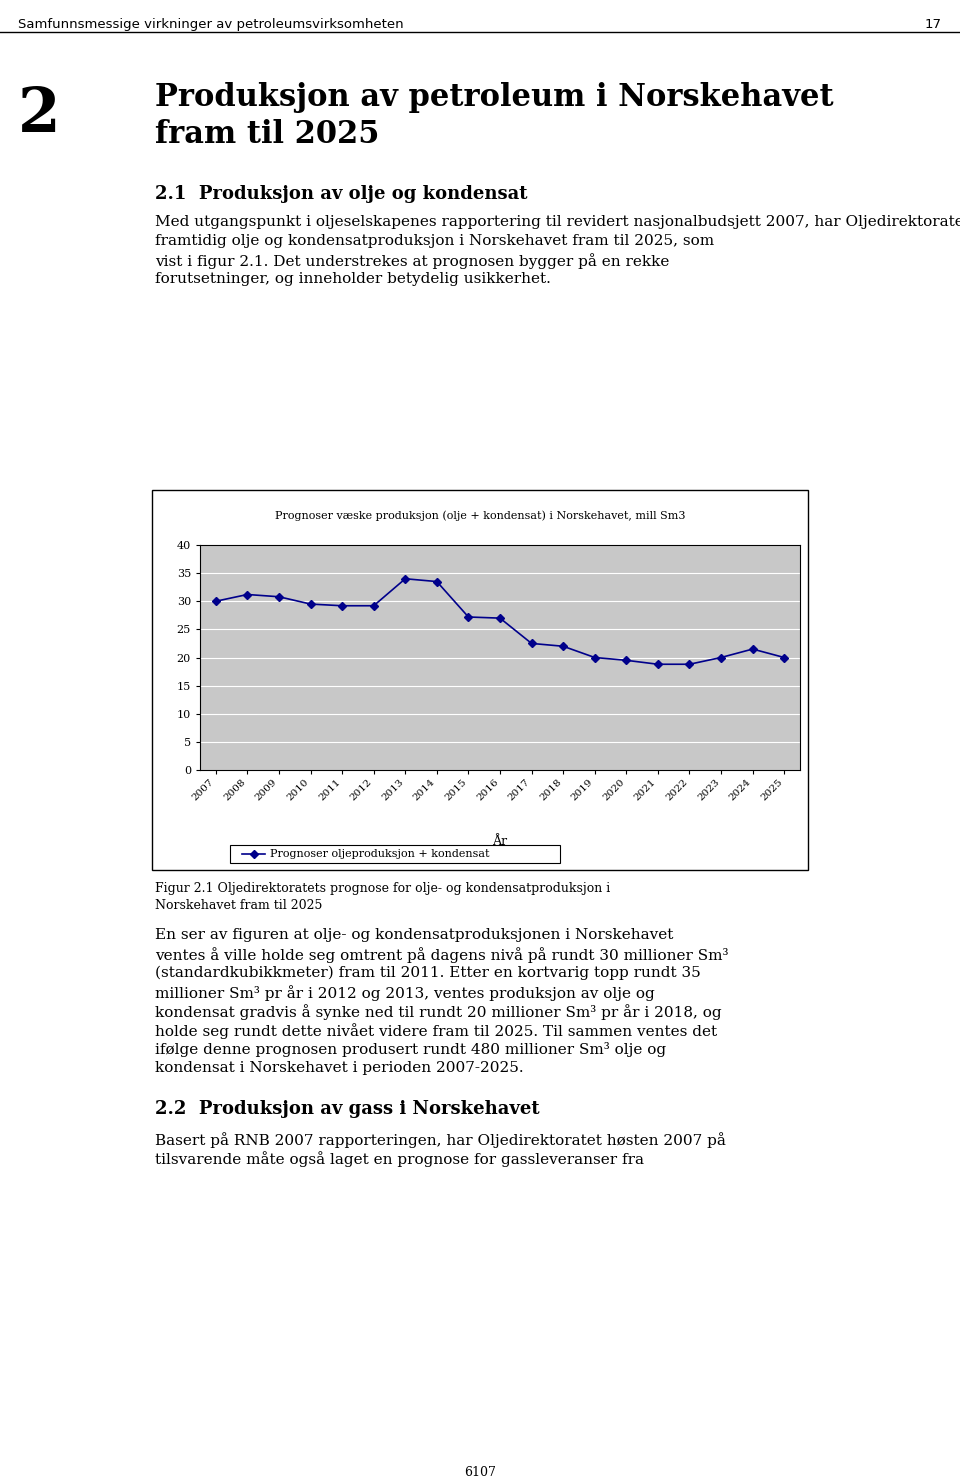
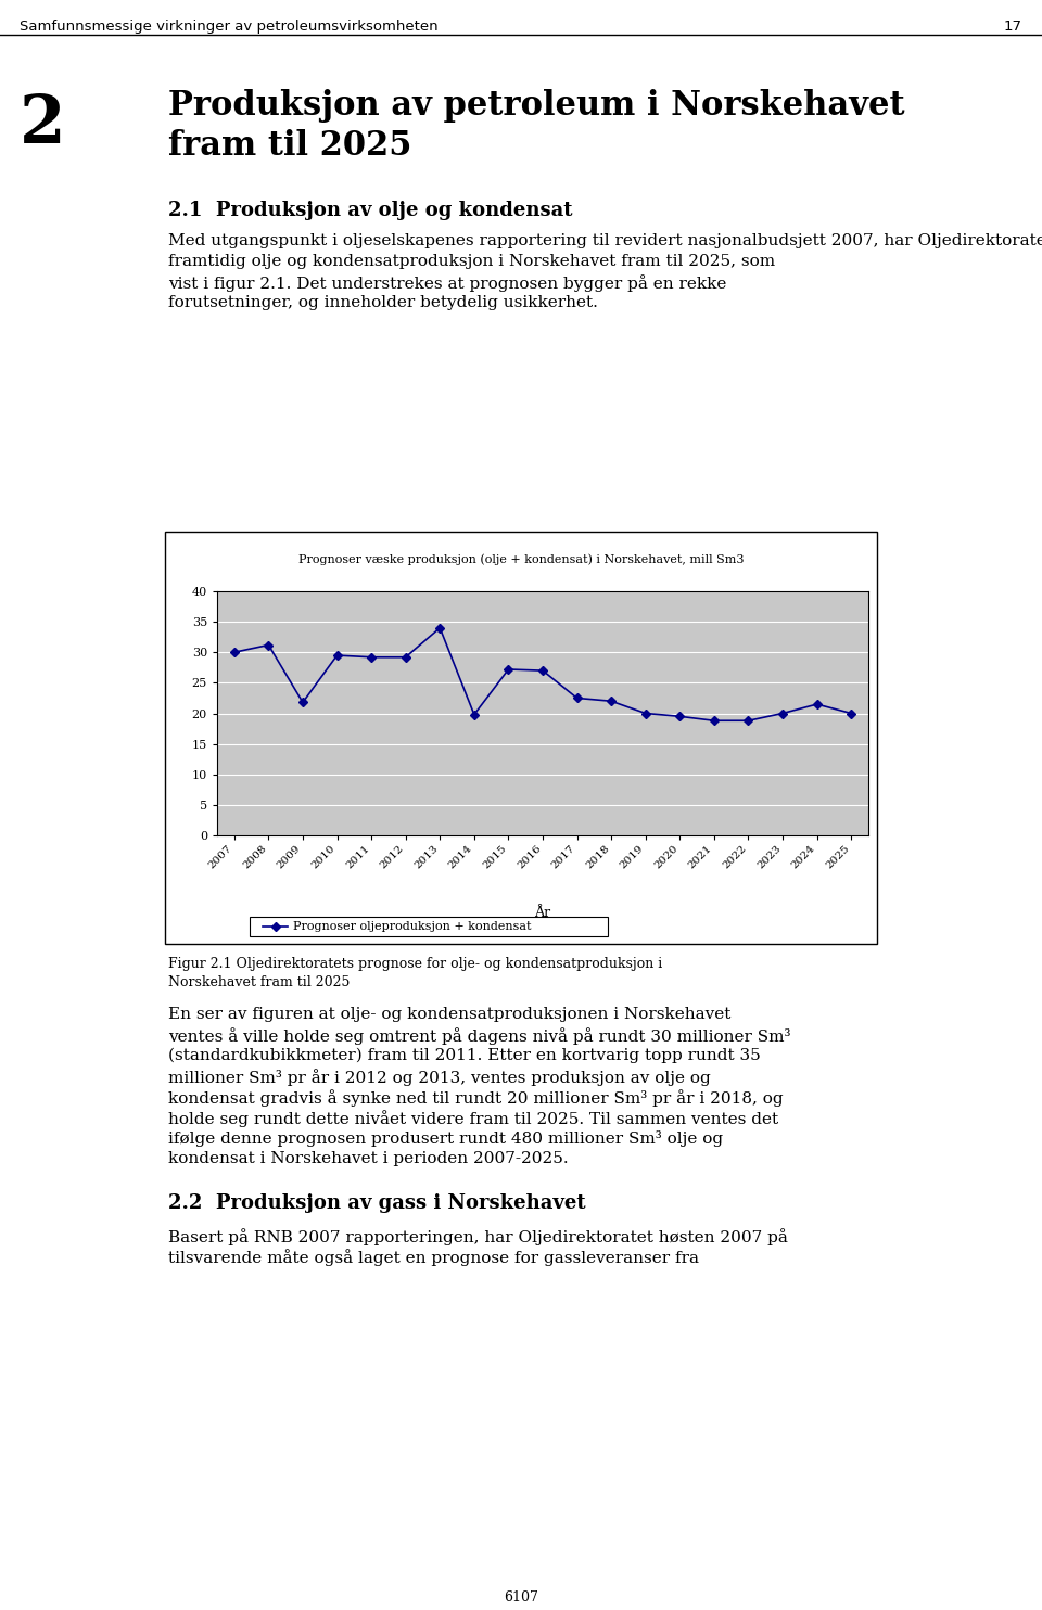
2009: 30.8 -> 21.8
2014: 33.5 -> 19.8
